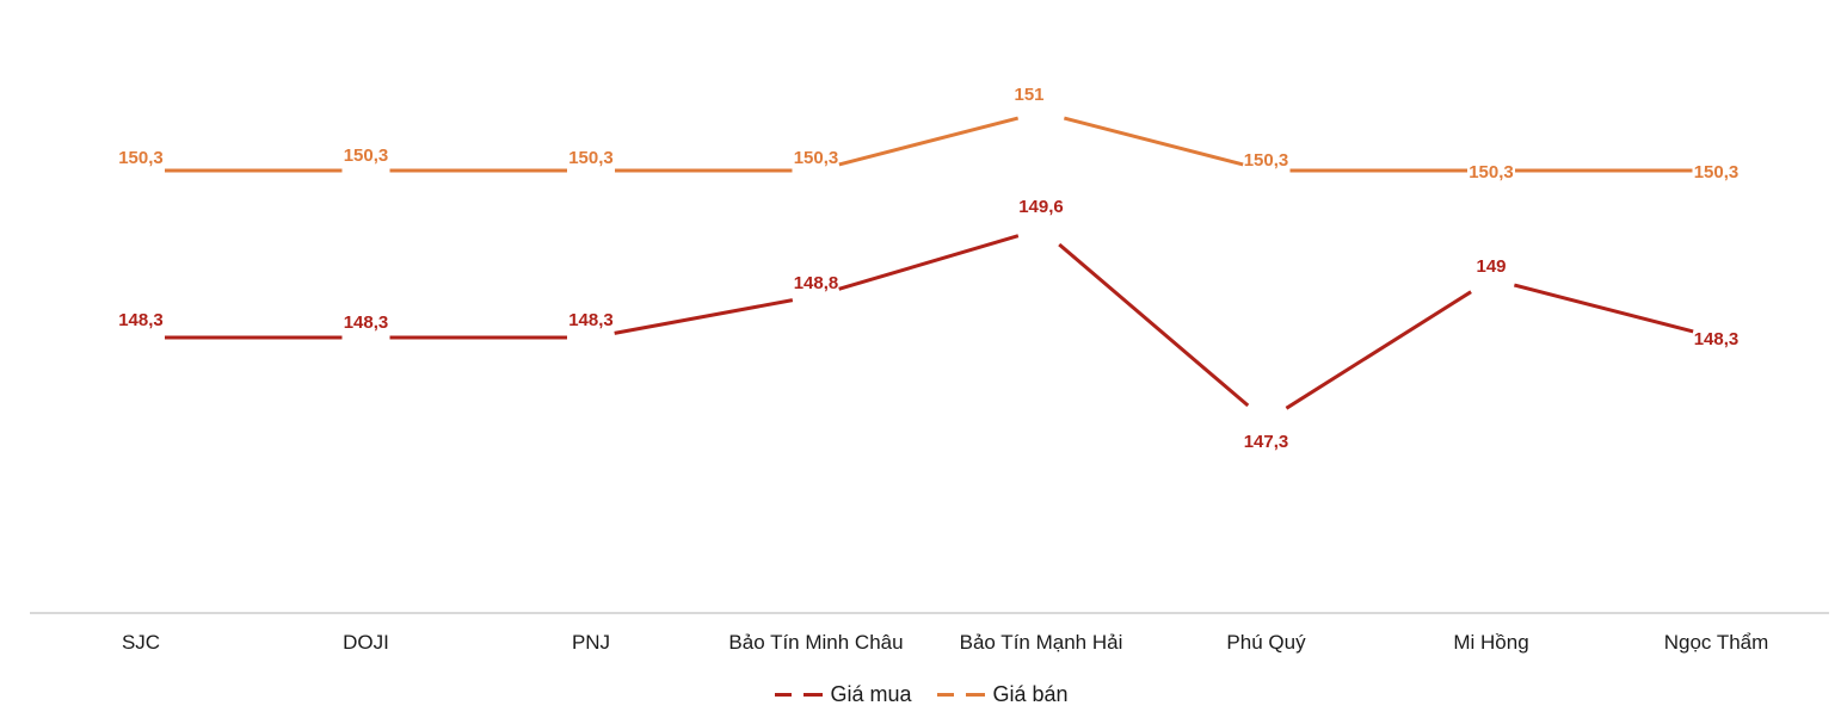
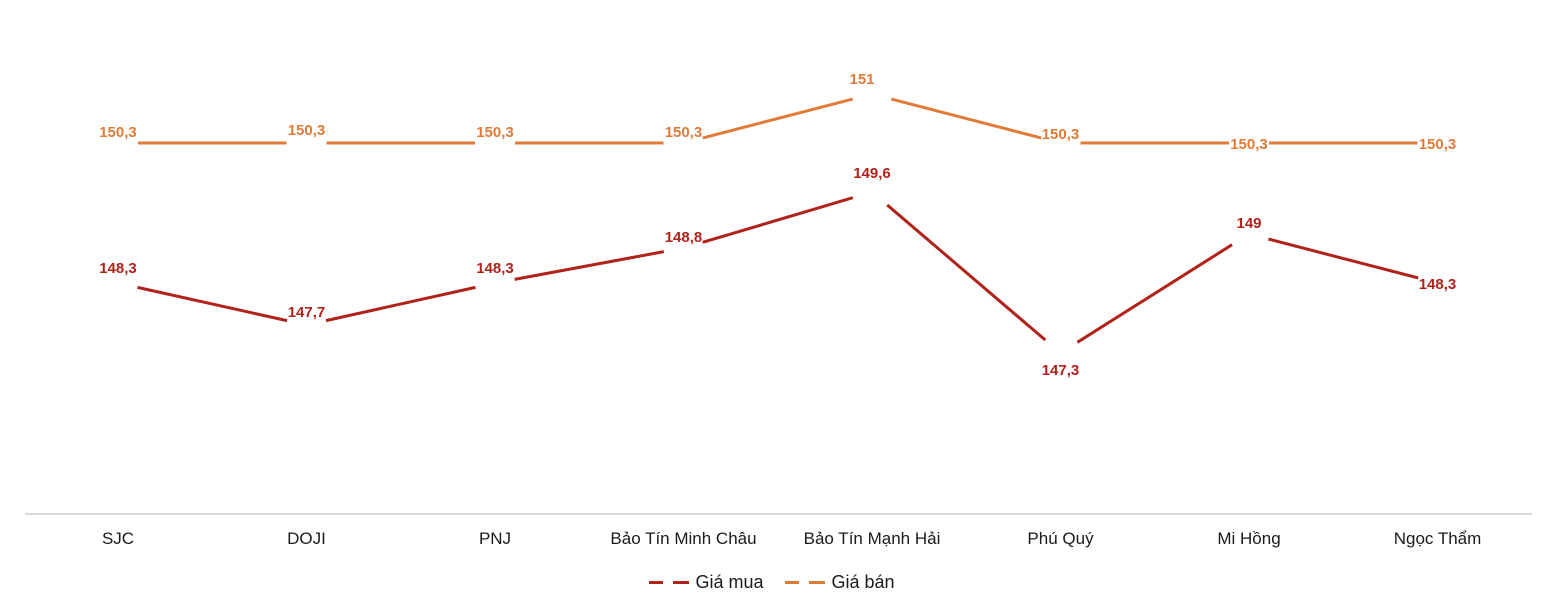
Giá mua/DOJI: 148,3 -> 147,7
